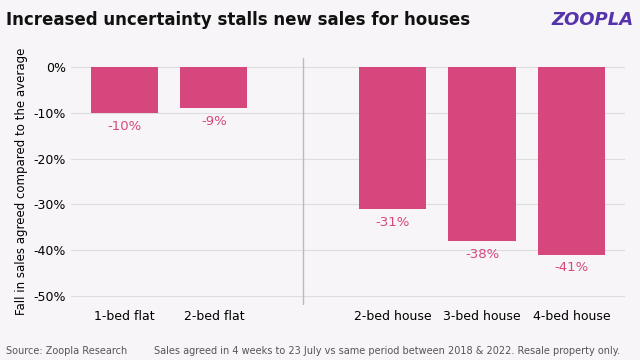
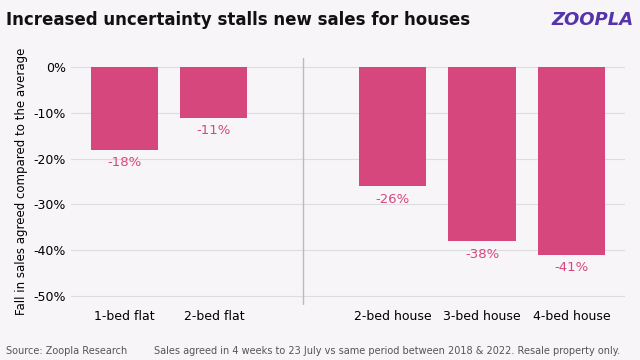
1-bed flat: -10% -> -18%
2-bed flat: -9% -> -11%
2-bed house: -31% -> -26%
